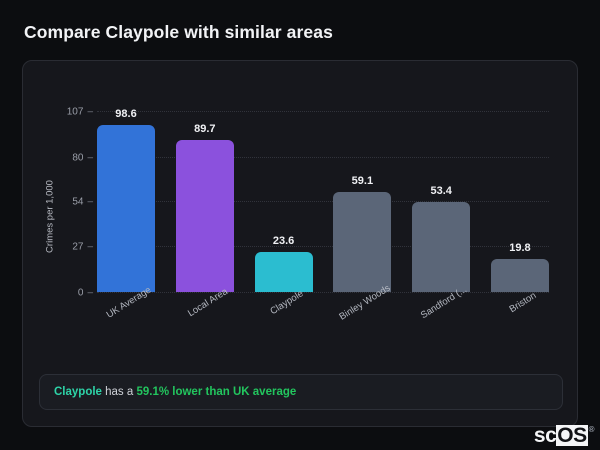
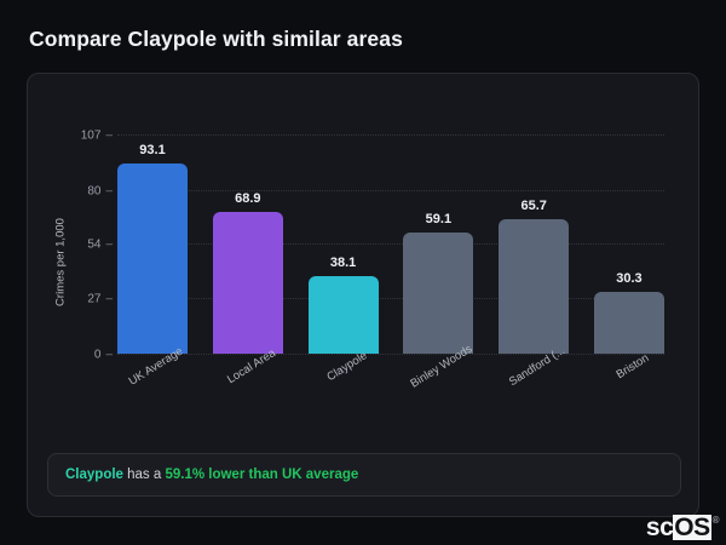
UK Average: 98.6 -> 93.1
Local Area: 89.7 -> 68.9
Claypole: 23.6 -> 38.1
Sandford (...: 53.4 -> 65.7
Briston: 19.8 -> 30.3
